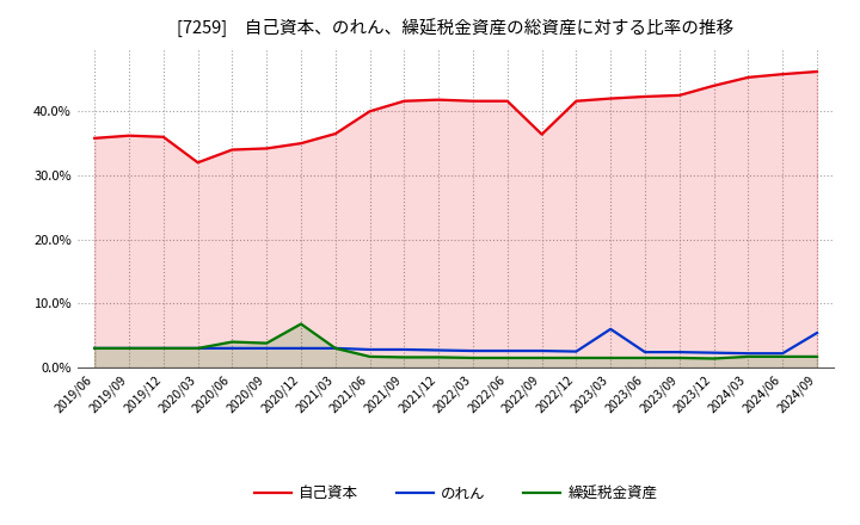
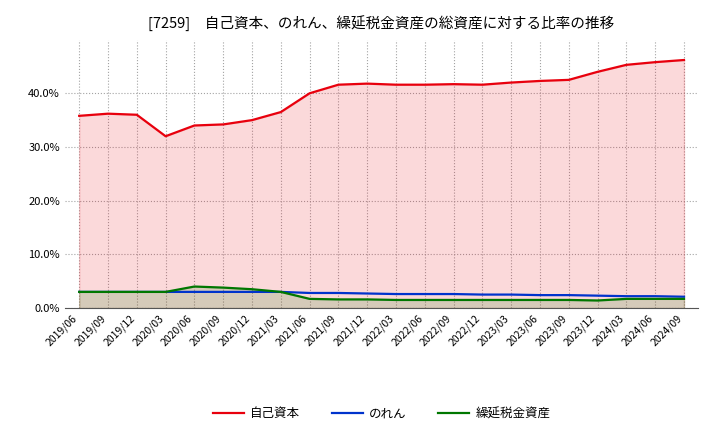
繰延税金資産/2020/12: 6.8% -> 3.5%
自己資本/2022/09: 36.4% -> 41.7%
のれん/2023/03: 6.0% -> 2.5%
のれん/2024/09: 5.4% -> 2.1%
